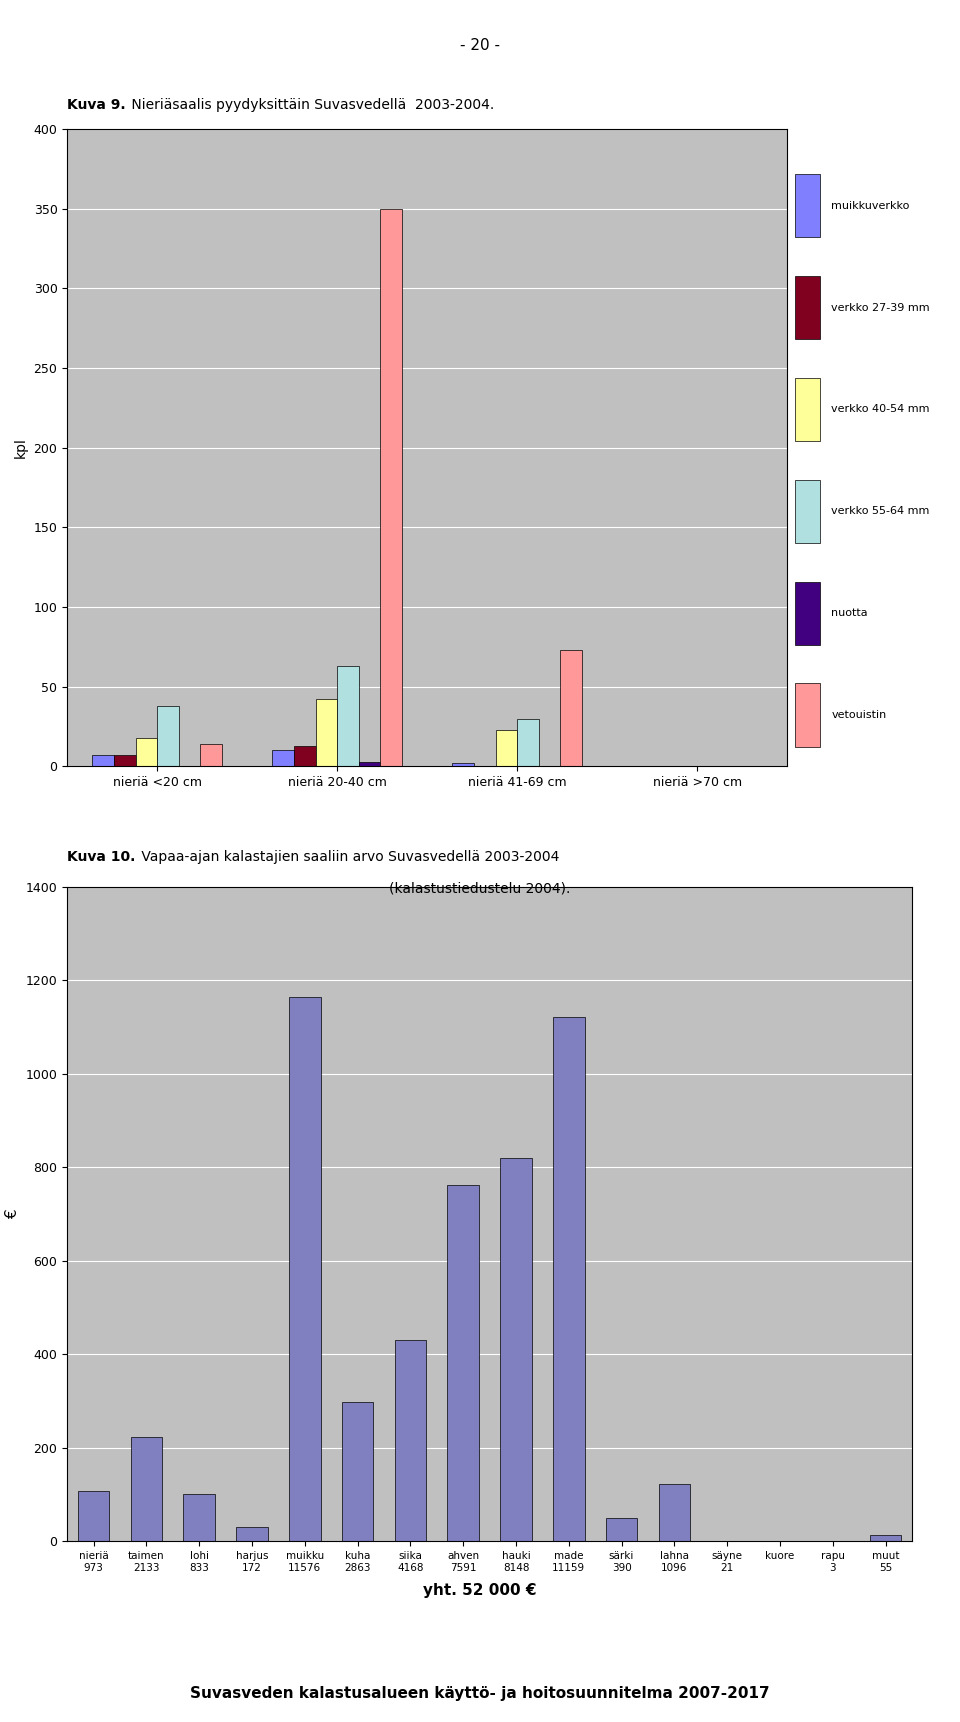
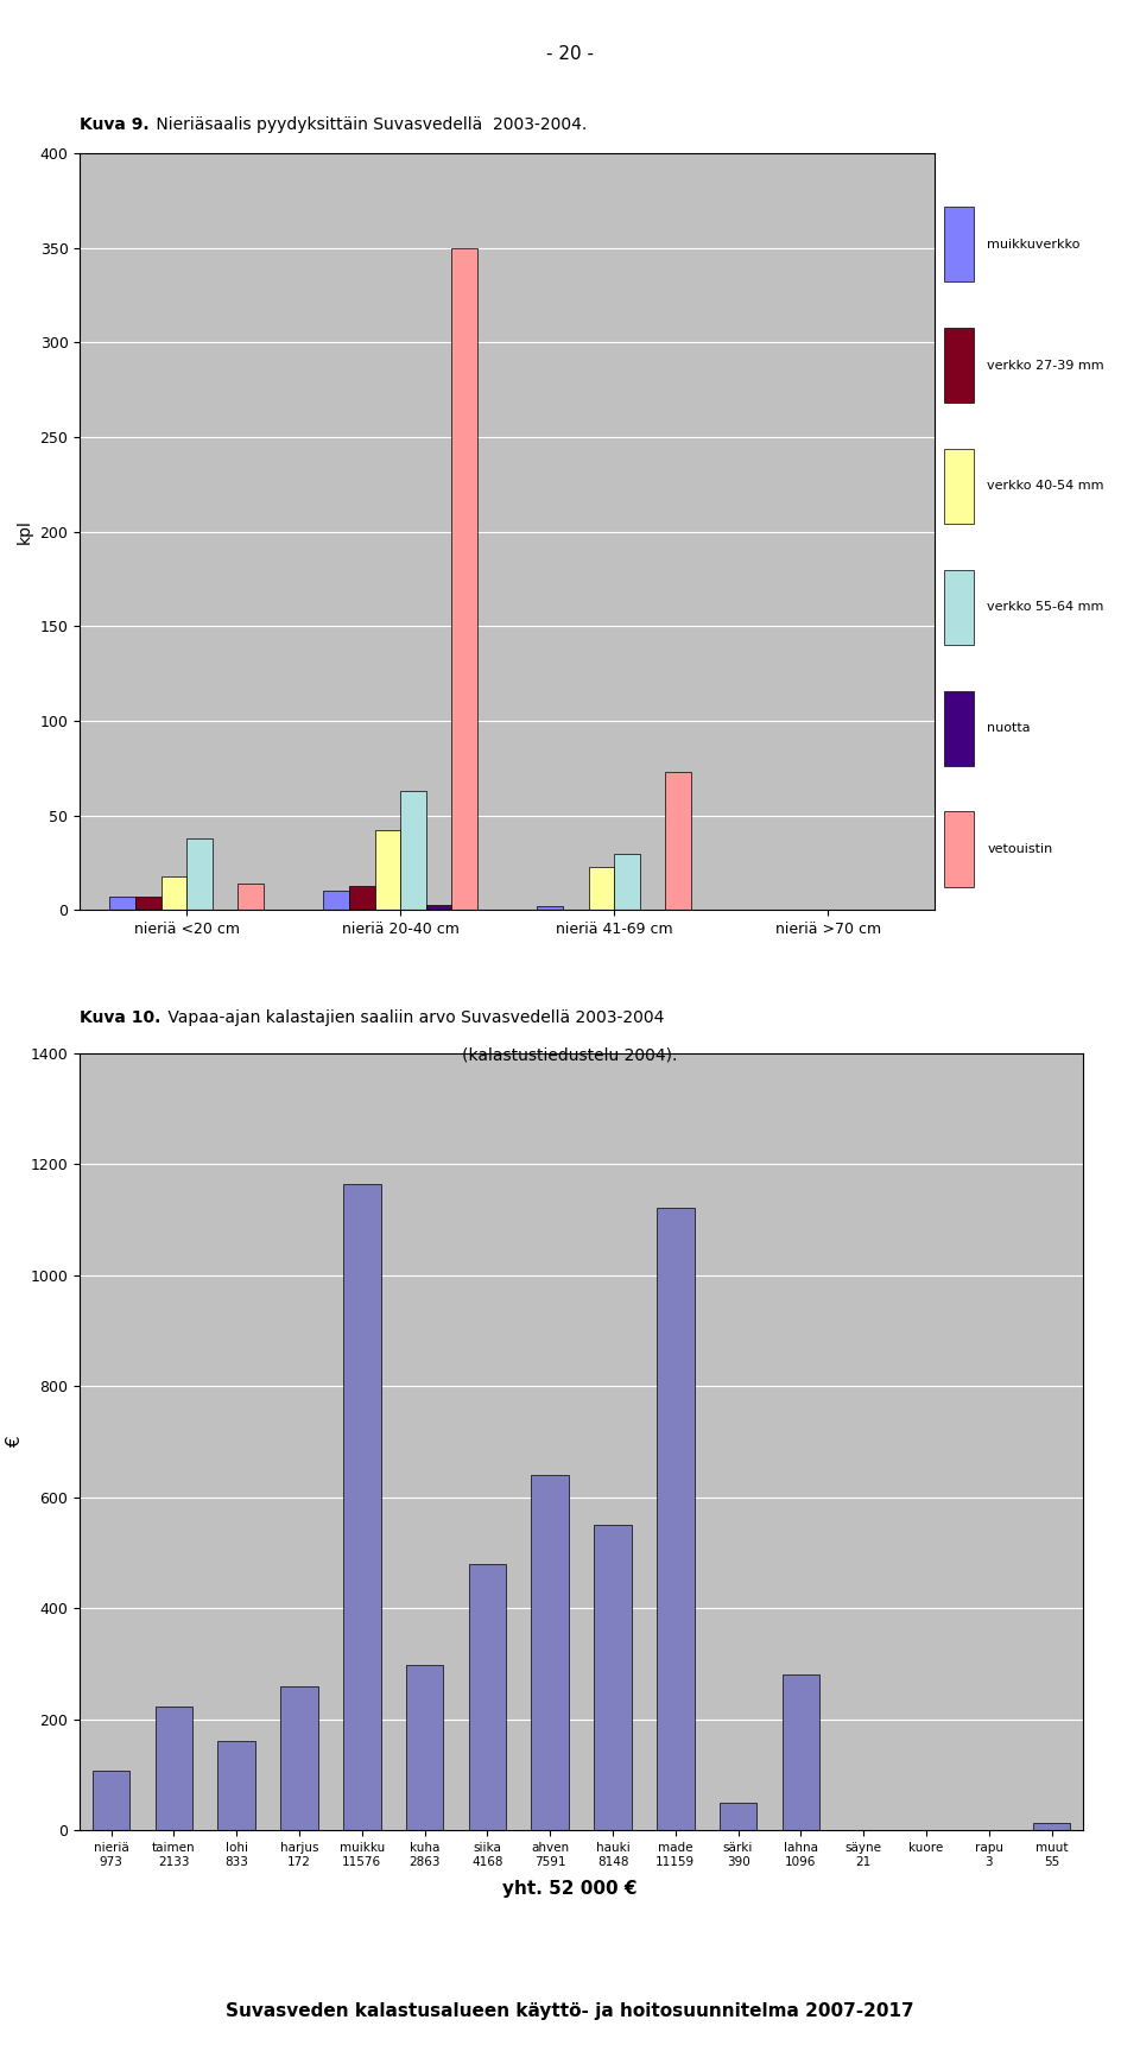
lohi 833: 100 -> 160
harjus 172: 30 -> 260
siika 4168: 430 -> 480
ahven 7591: 763 -> 640
hauki 8148: 820 -> 550
lahna 1096: 122 -> 280
